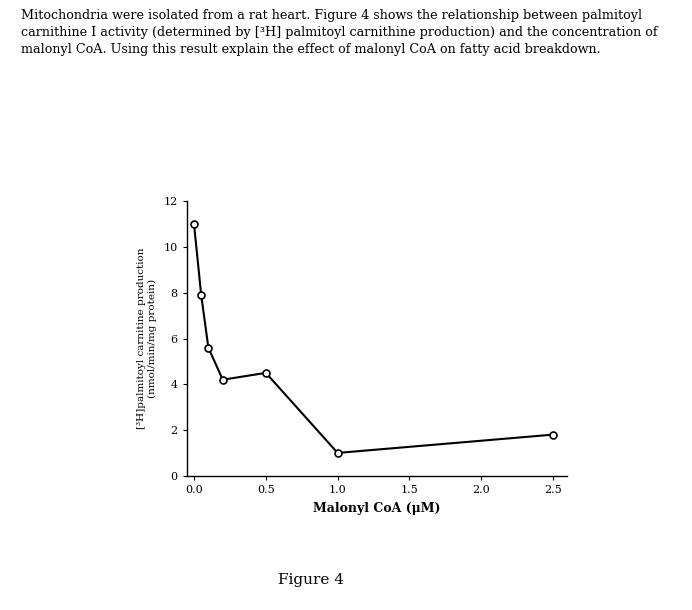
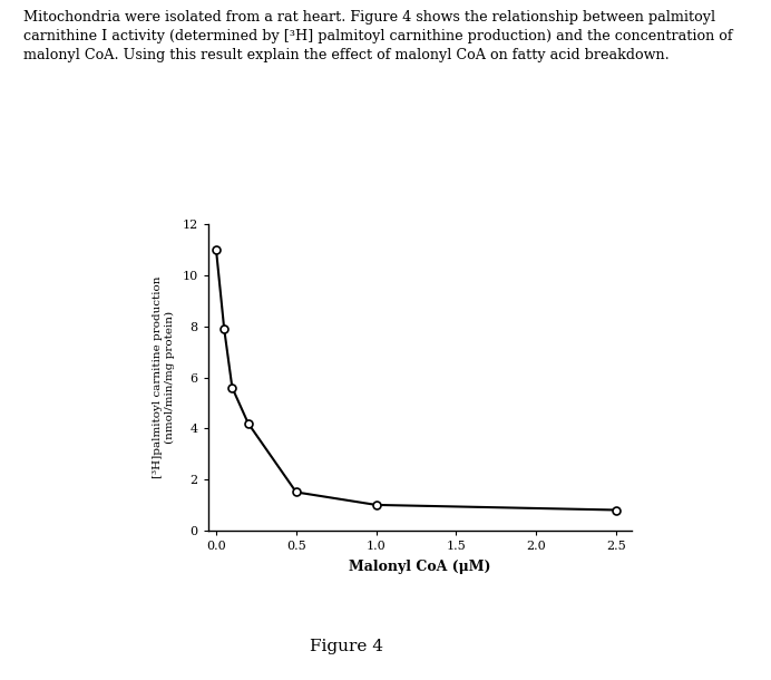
0.5: 4.5 -> 1.5
2.5: 1.8 -> 0.8
